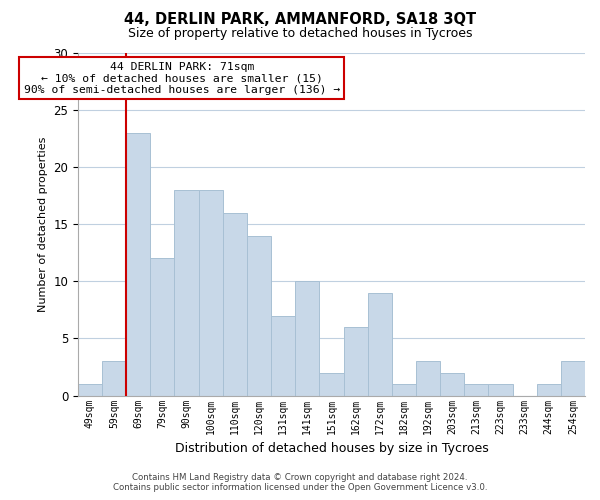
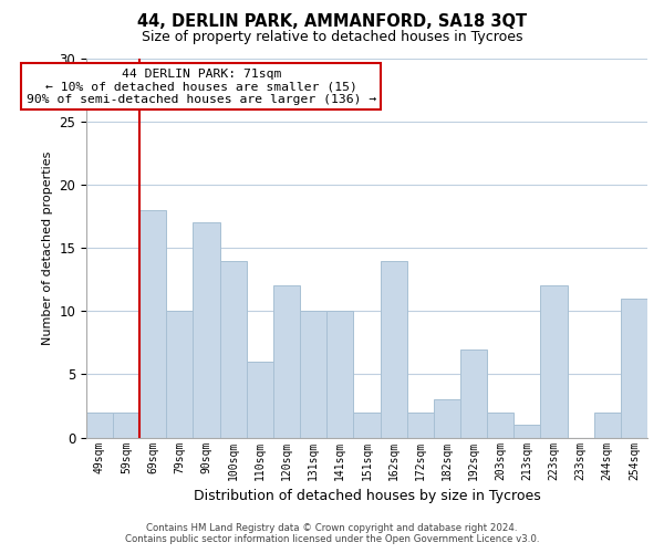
49sqm: 1 -> 2
59sqm: 3 -> 2
69sqm: 23 -> 18
79sqm: 12 -> 10
90sqm: 18 -> 17
100sqm: 18 -> 14
110sqm: 16 -> 6
120sqm: 14 -> 12
131sqm: 7 -> 10
162sqm: 6 -> 14
172sqm: 9 -> 2
182sqm: 1 -> 3
192sqm: 3 -> 7
223sqm: 1 -> 12
244sqm: 1 -> 2
254sqm: 3 -> 11
